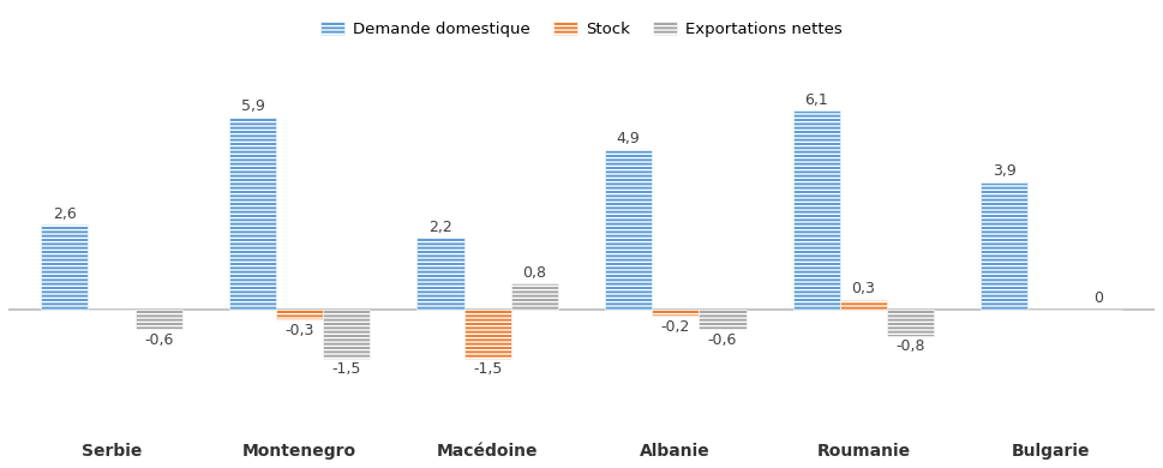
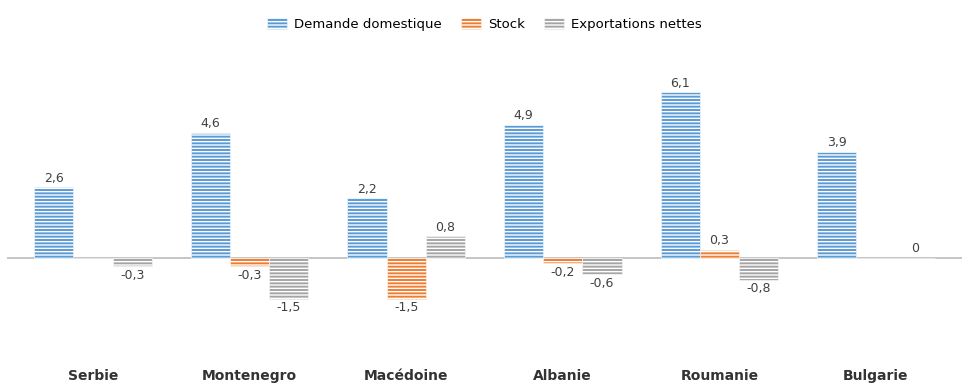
Exportations nettes/Serbie: -0,6 -> -0,3
Demande domestique/Montenegro: 5,9 -> 4,6
